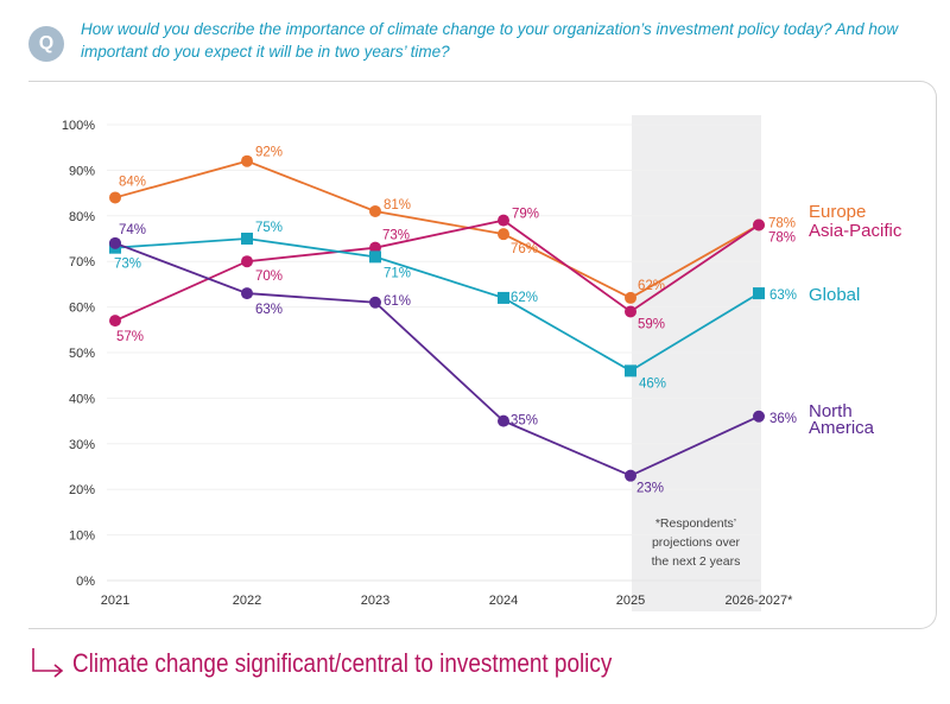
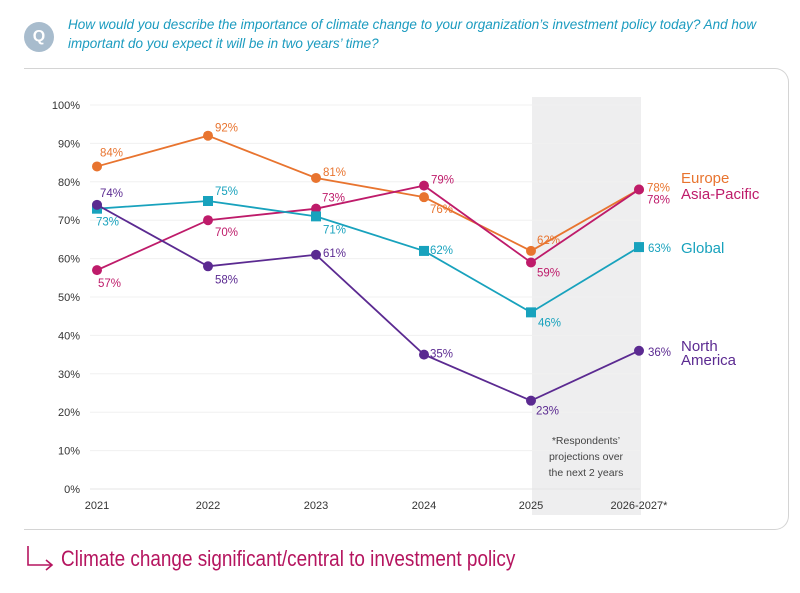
North America/2022: 63% -> 58%
